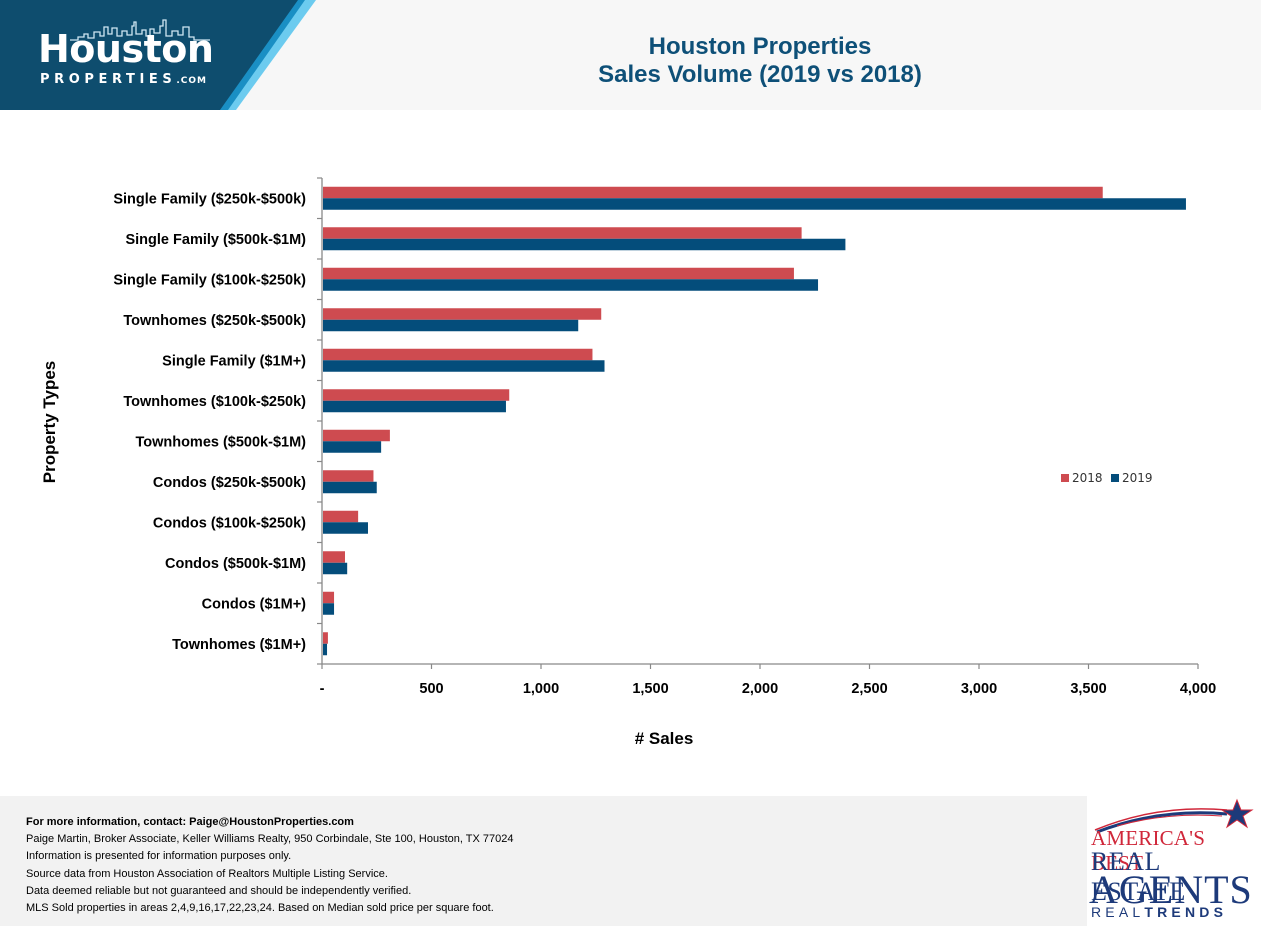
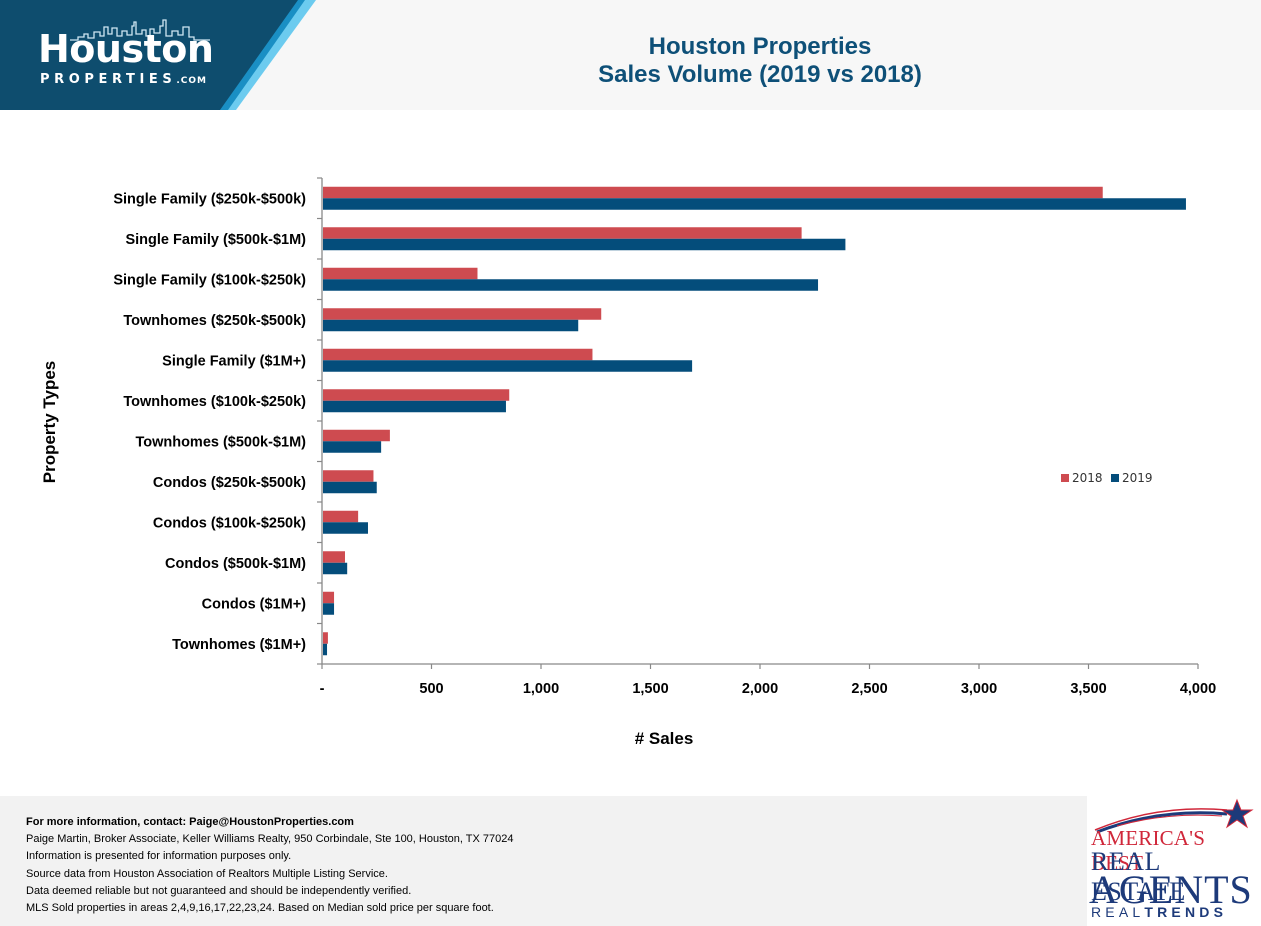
2018/Single Family ($100k-$250k): 2160 -> 710
2019/Single Family ($1M+): 1290 -> 1690
